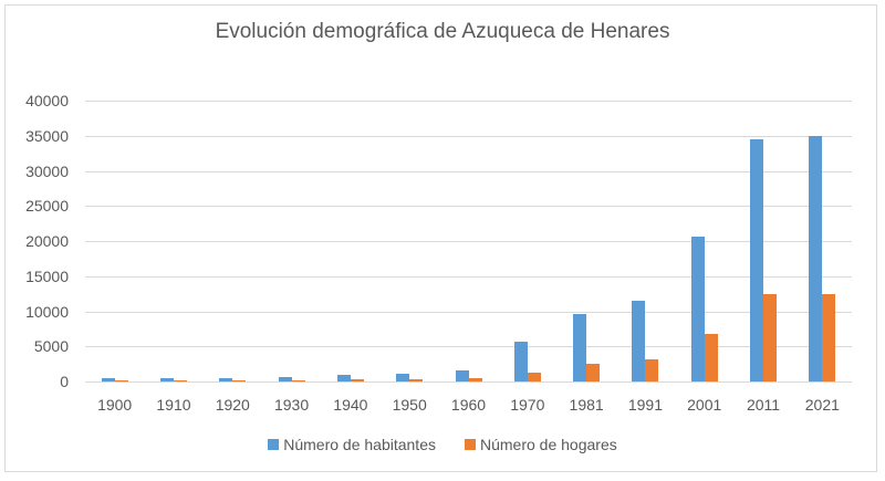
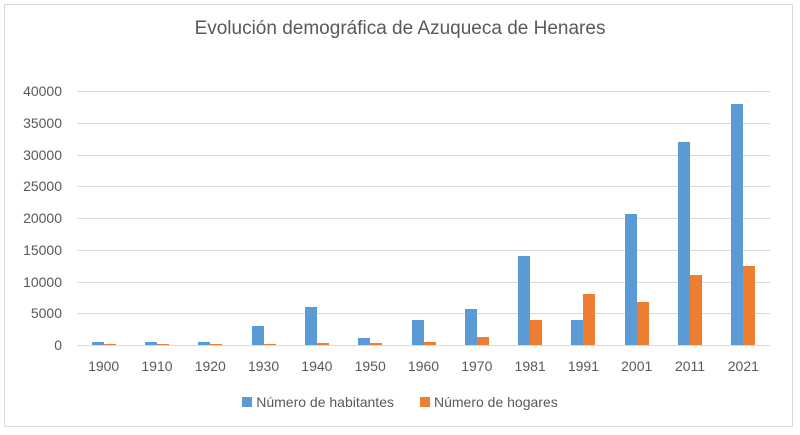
Número de habitantes/1930: 1000 -> 3000
Número de habitantes/1940: 1000 -> 6000
Número de habitantes/1960: 2000 -> 4000
Número de habitantes/1981: 10000 -> 14000
Número de hogares/1981: 2000 -> 4000
Número de habitantes/1991: 12000 -> 4000
Número de hogares/1991: 3000 -> 8000
Número de habitantes/2011: 34000 -> 32000
Número de hogares/2011: 12000 -> 11000
Número de habitantes/2021: 35000 -> 38000
